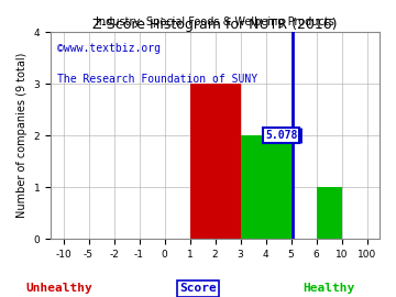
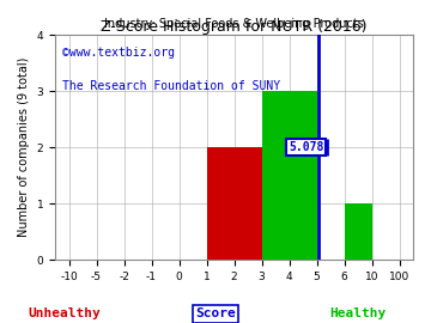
2: 3 -> 2
4: 2 -> 3
